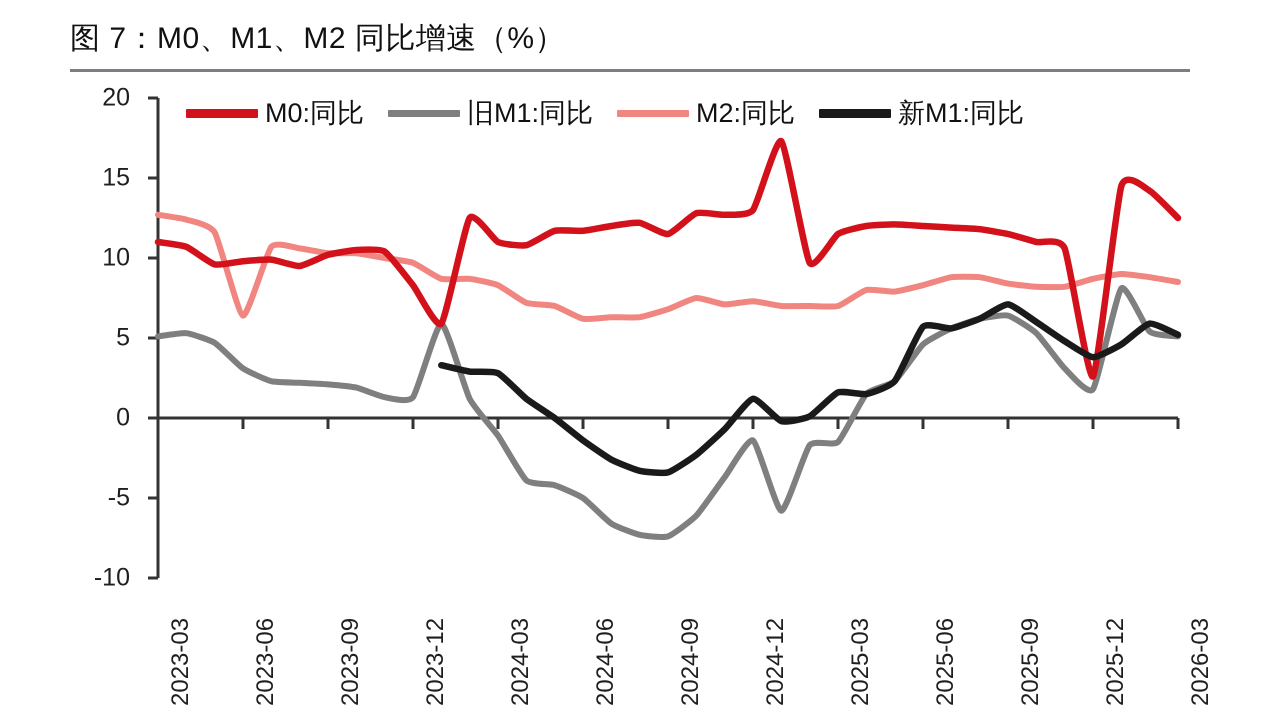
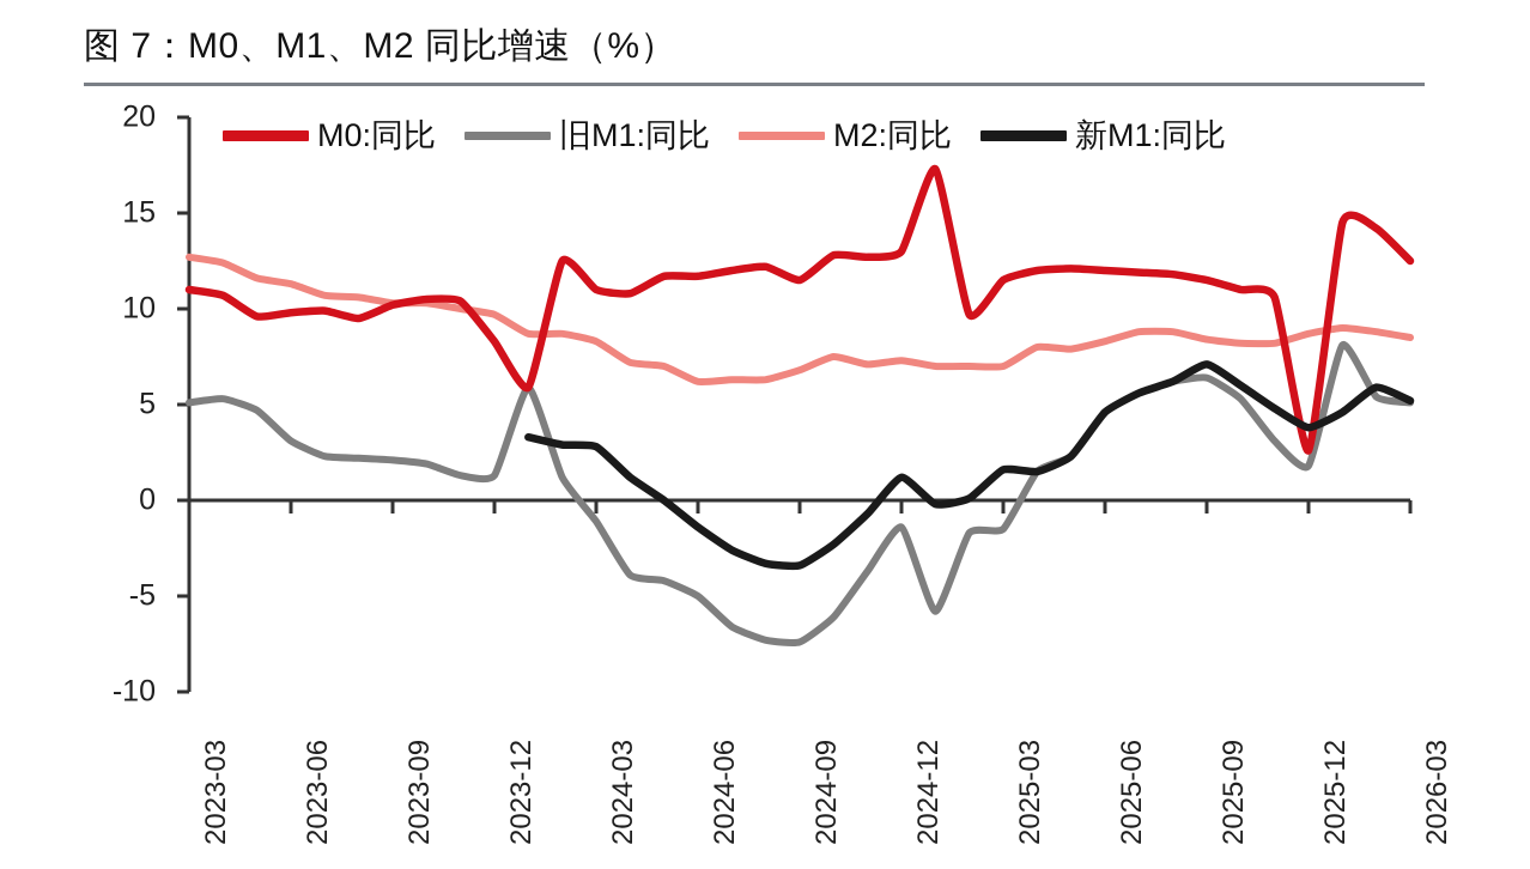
M2:同比/2023-06: 6.4 -> 11.3
新M1:同比/2025-06: 5.7 -> 4.6
